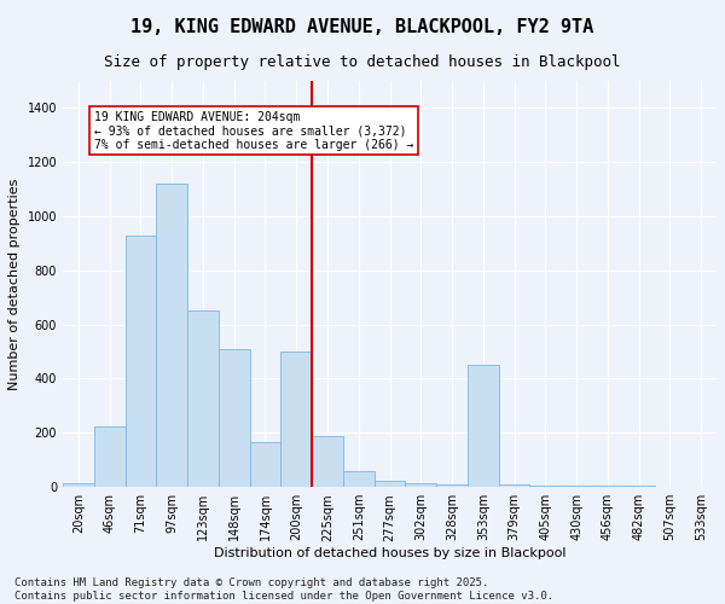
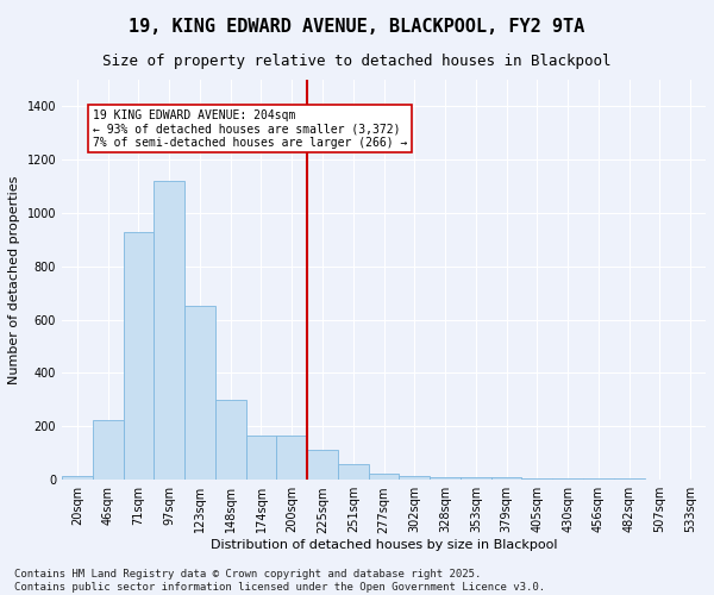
148sqm: 510 -> 300
200sqm: 500 -> 165
225sqm: 190 -> 110
353sqm: 450 -> 8
